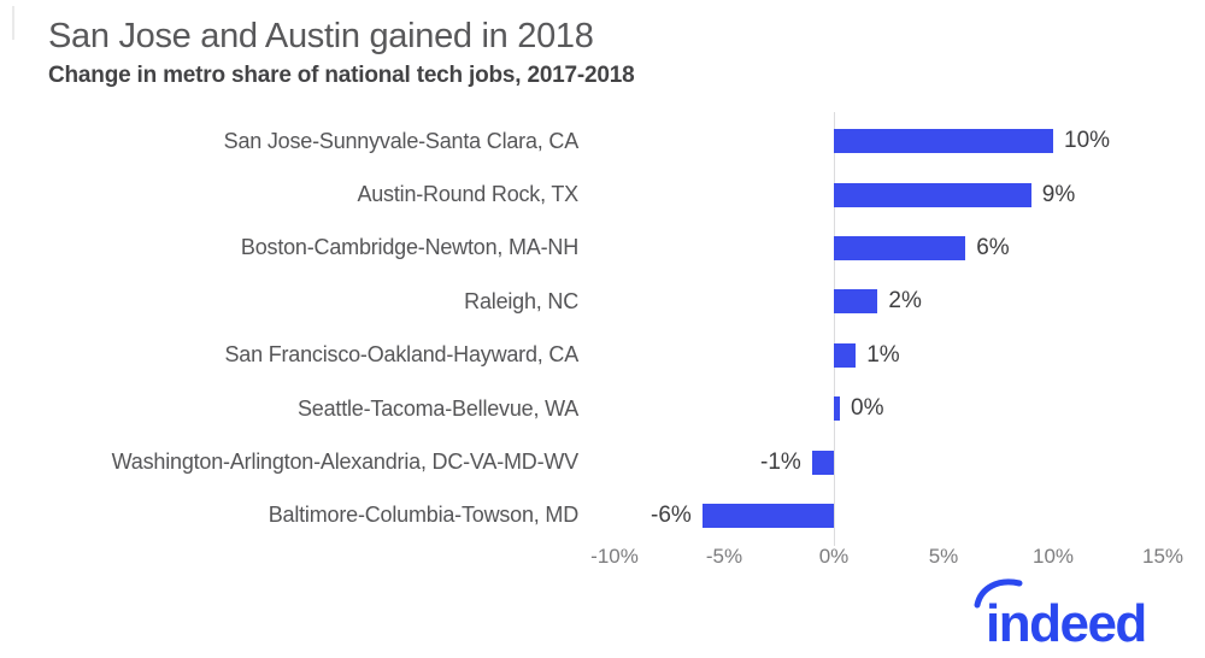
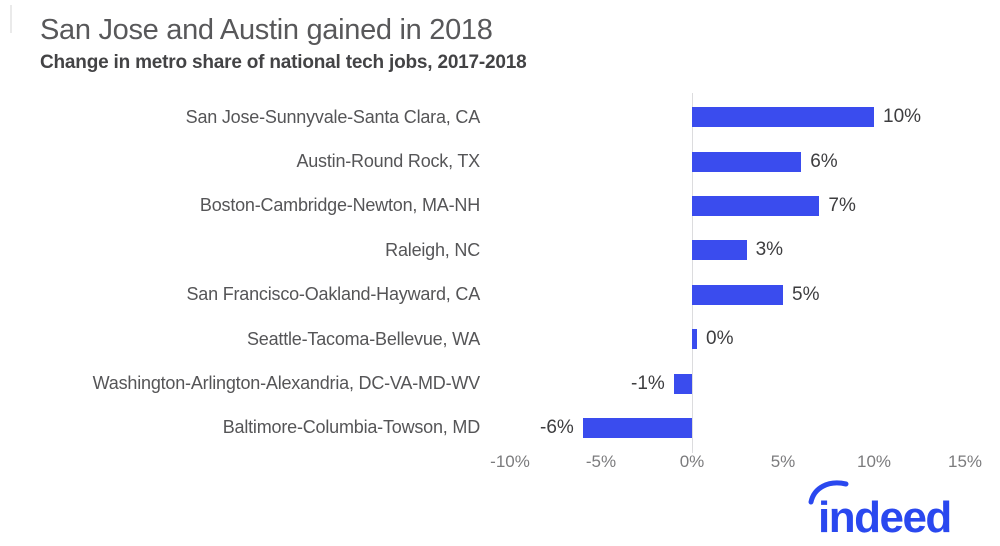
Austin-Round Rock, TX: 9% -> 6%
Boston-Cambridge-Newton, MA-NH: 6% -> 7%
Raleigh, NC: 2% -> 3%
San Francisco-Oakland-Hayward, CA: 1% -> 5%
